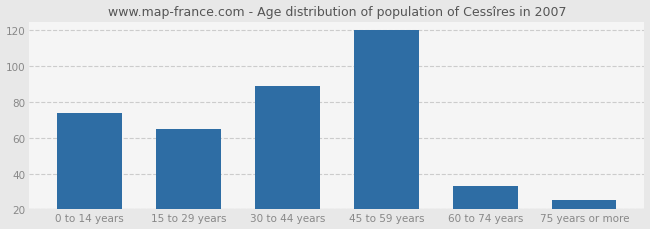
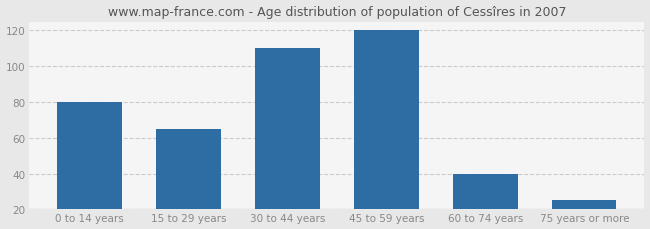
0 to 14 years: 74 -> 80
30 to 44 years: 89 -> 110
60 to 74 years: 33 -> 40
